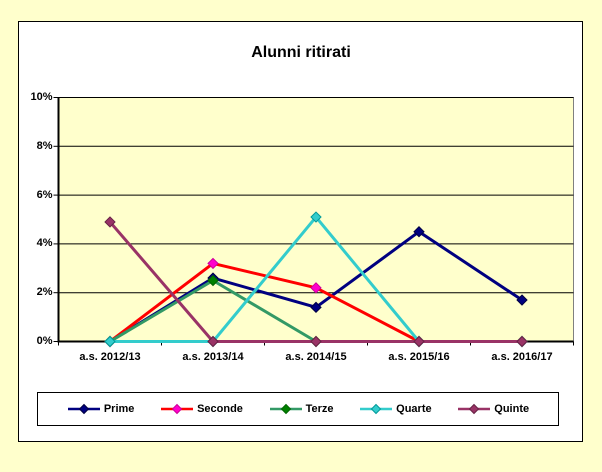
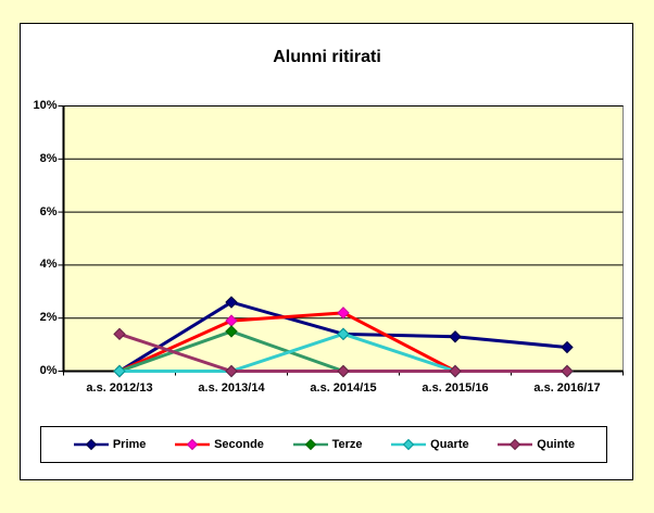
Quinte/a.s. 2012/13: 4.9% -> 1.4%
Seconde/a.s. 2013/14: 3.2% -> 1.9%
Terze/a.s. 2013/14: 2.5% -> 1.5%
Quarte/a.s. 2014/15: 5.1% -> 1.4%
Prime/a.s. 2015/16: 4.5% -> 1.3%
Prime/a.s. 2016/17: 1.7% -> 0.9%
